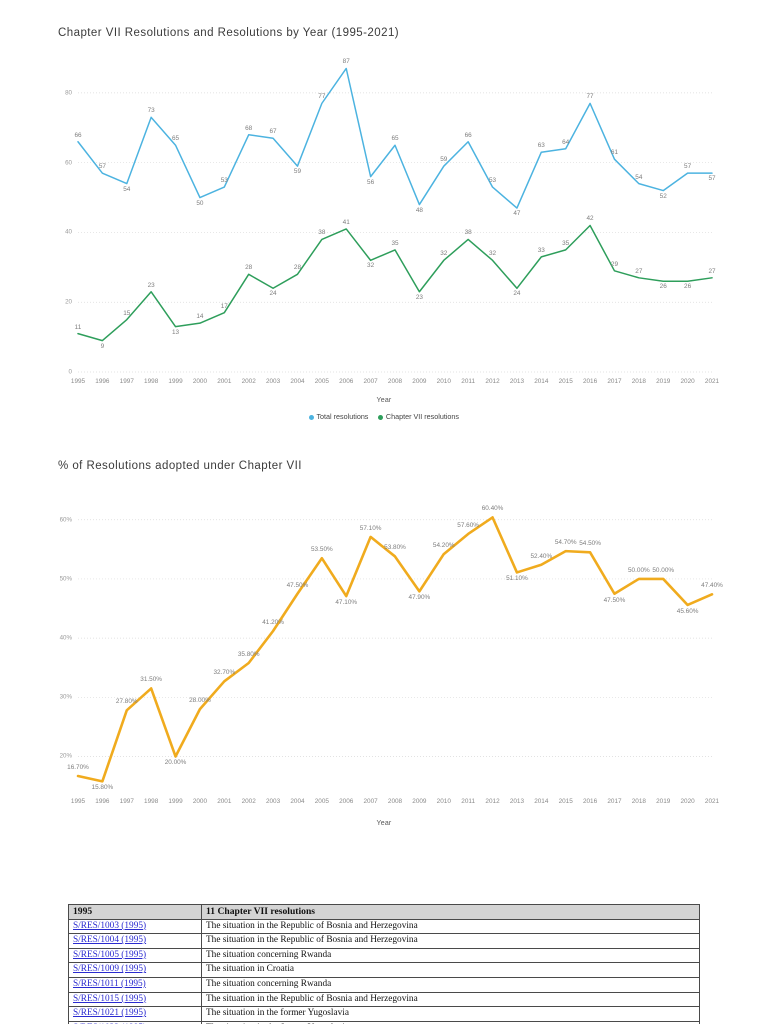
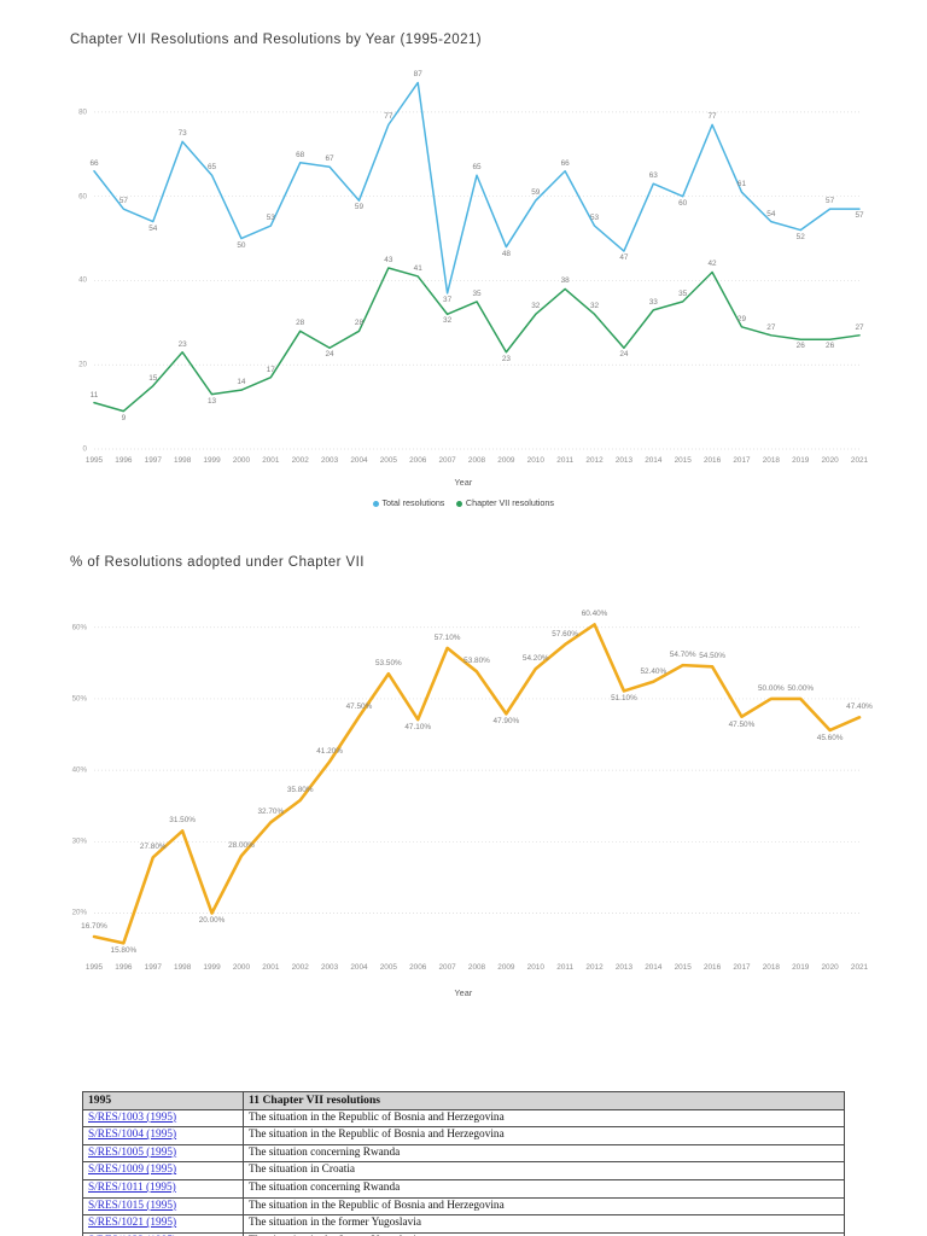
Chapter VII Resolutions and Resolutions by Year (1995-2021)/Chapter VII resolutions/2005: 38 -> 43
Chapter VII Resolutions and Resolutions by Year (1995-2021)/Total resolutions/2007: 56 -> 37
Chapter VII Resolutions and Resolutions by Year (1995-2021)/Total resolutions/2015: 64 -> 60
